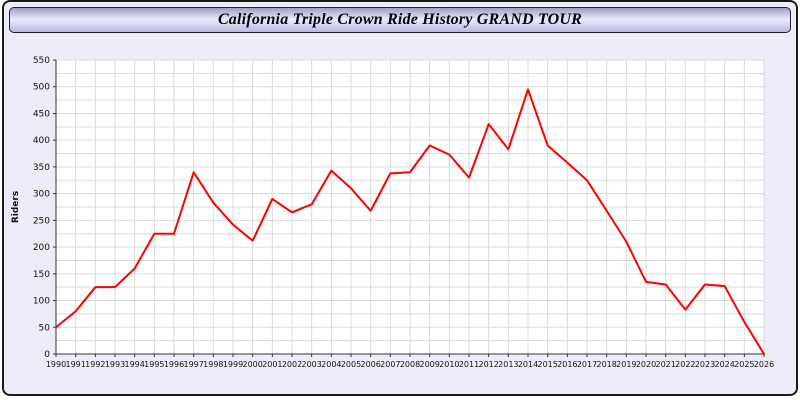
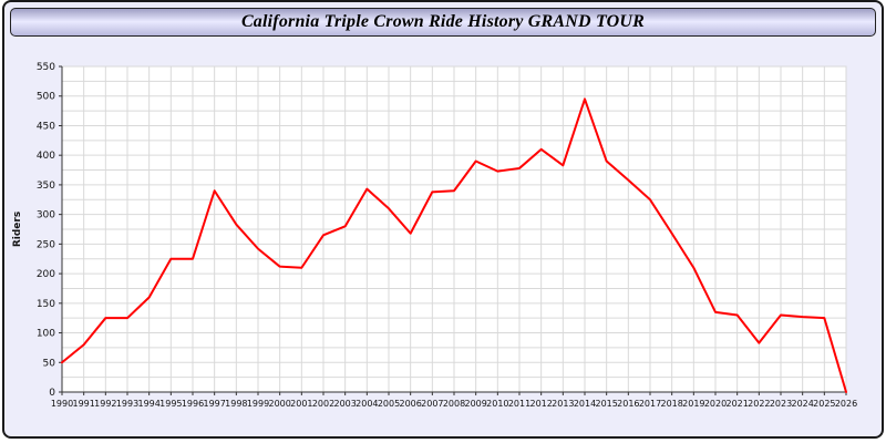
2001: 290 -> 210
2011: 330 -> 380
2012: 430 -> 410
2025: 60 -> 120
